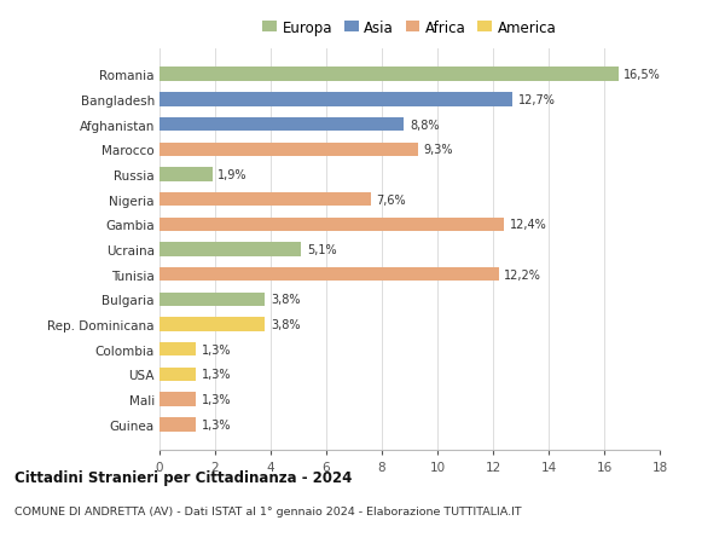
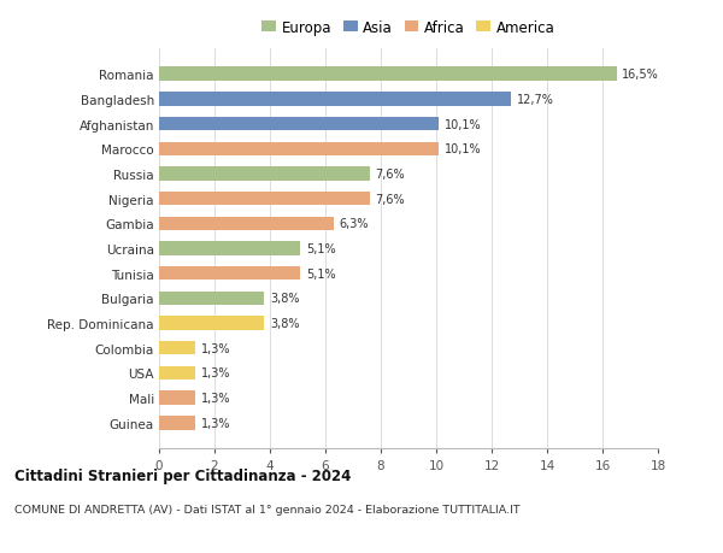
Afghanistan: 8,8% -> 10,1%
Marocco: 9,3% -> 10,1%
Russia: 1,9% -> 7,6%
Gambia: 12,4% -> 6,3%
Tunisia: 12,2% -> 5,1%
